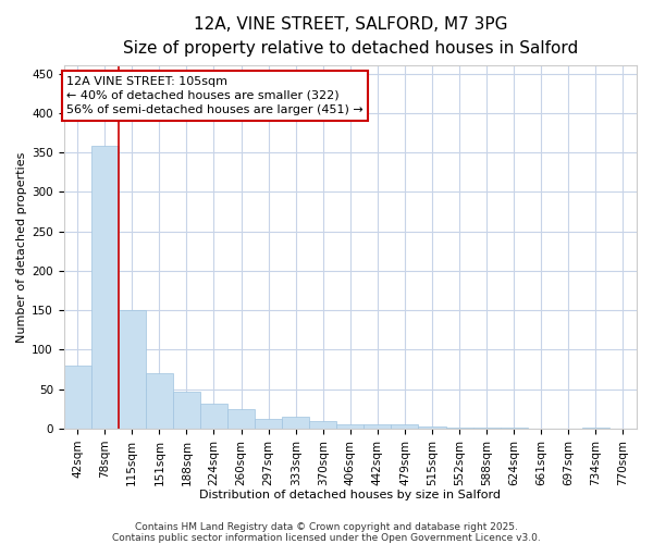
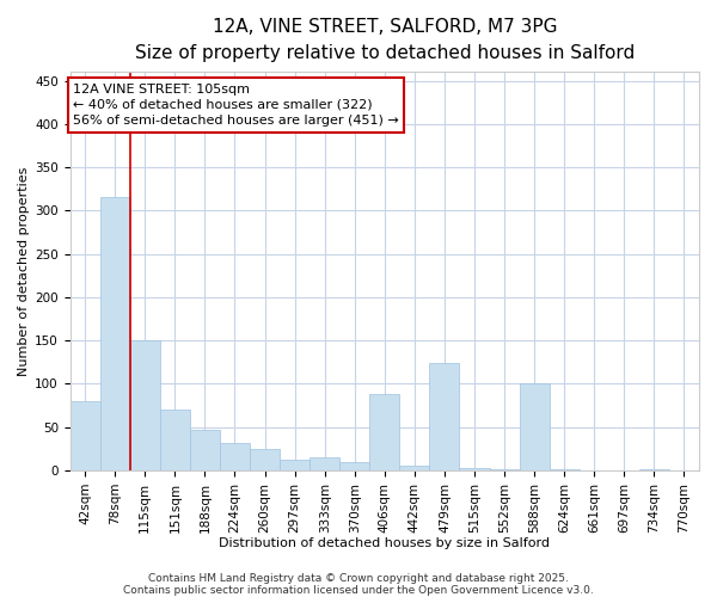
78sqm: 358 -> 316
406sqm: 5 -> 88
479sqm: 6 -> 124
588sqm: 1 -> 100
